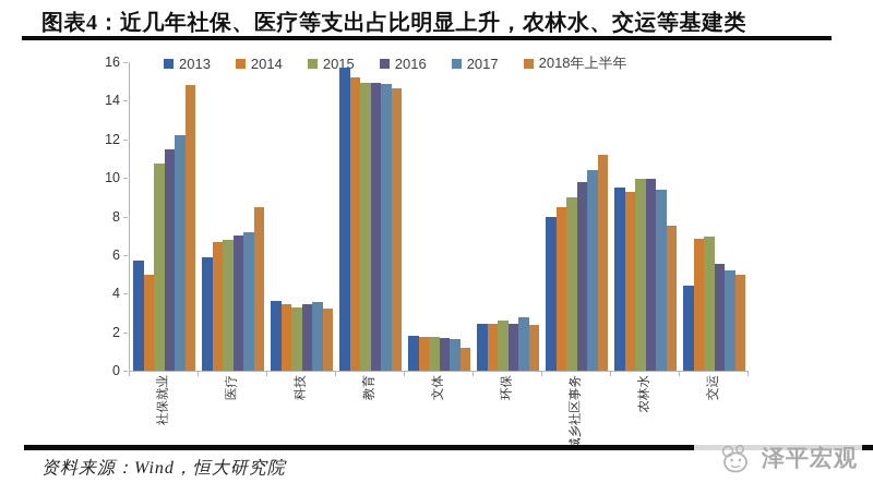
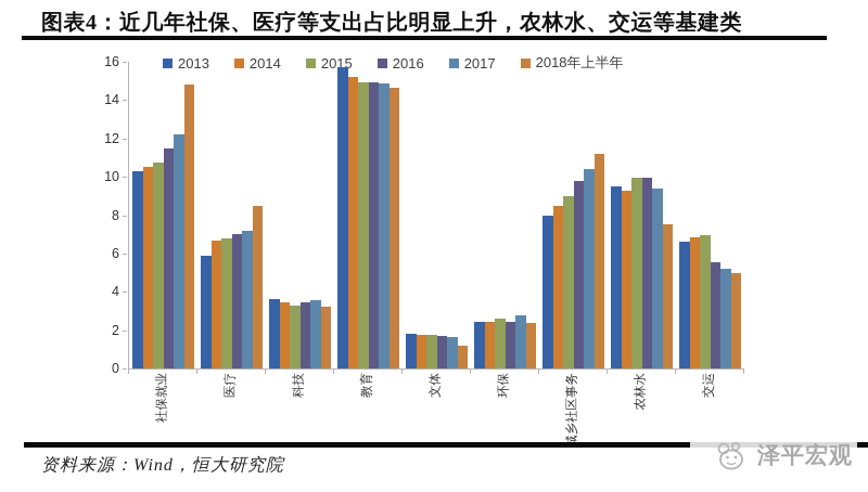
2013/社保就业: 5.7 -> 10.3
2014/社保就业: 5.0 -> 10.5
2013/交运: 4.4 -> 6.6
